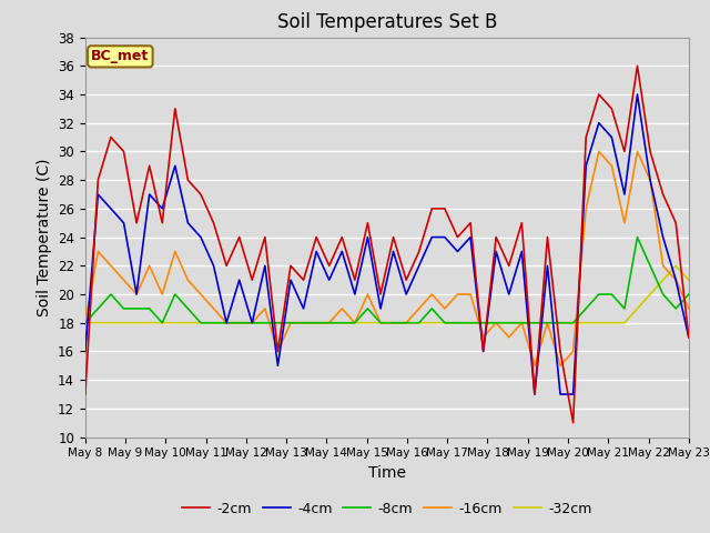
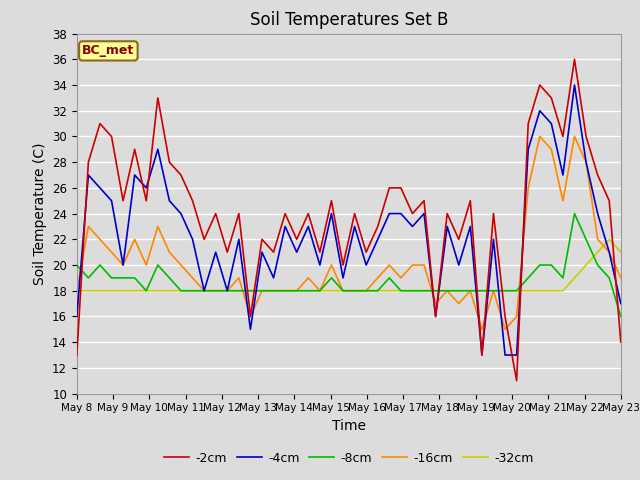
-8cm/May 8: 18 -> 20
-2cm/May 23: 17 -> 14
-8cm/May 23: 20 -> 16
